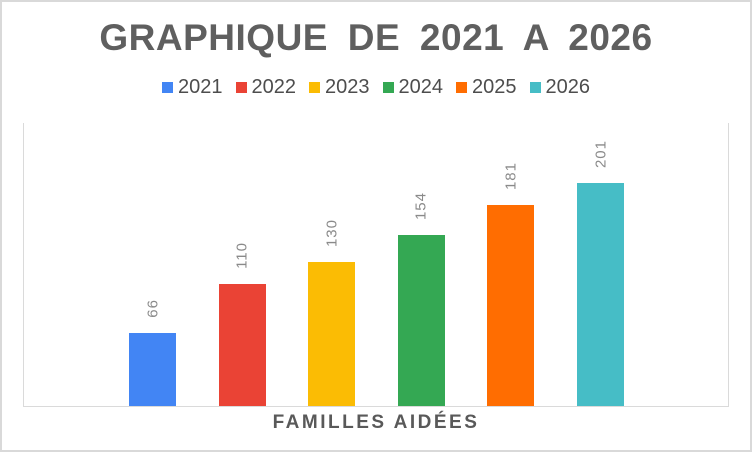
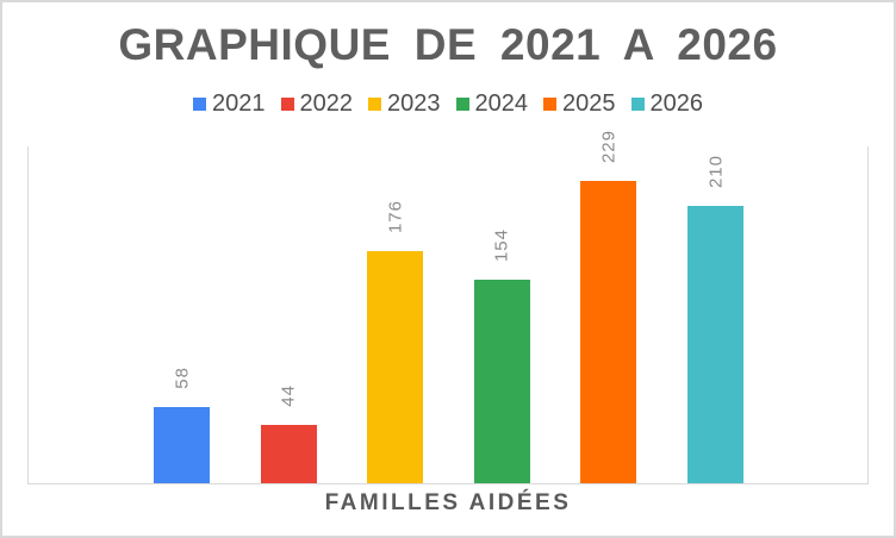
2021: 66 -> 58
2022: 110 -> 44
2023: 130 -> 176
2025: 181 -> 229
2026: 201 -> 210
